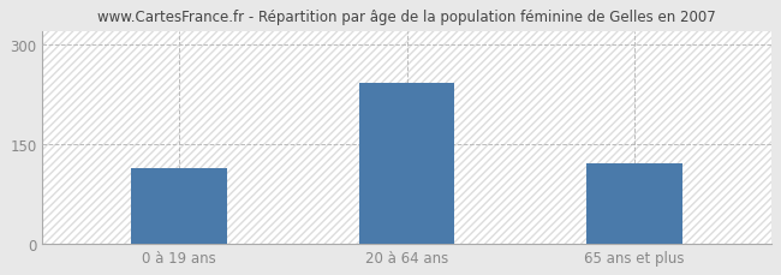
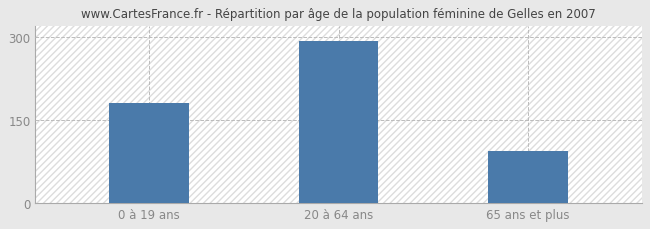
0 à 19 ans: 113 -> 180
20 à 64 ans: 242 -> 292
65 ans et plus: 120 -> 94
